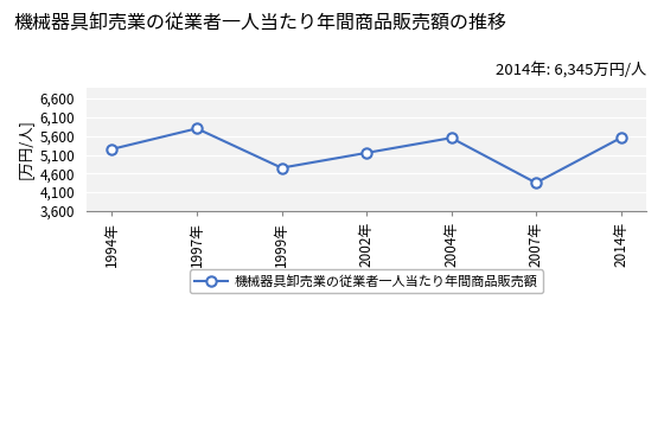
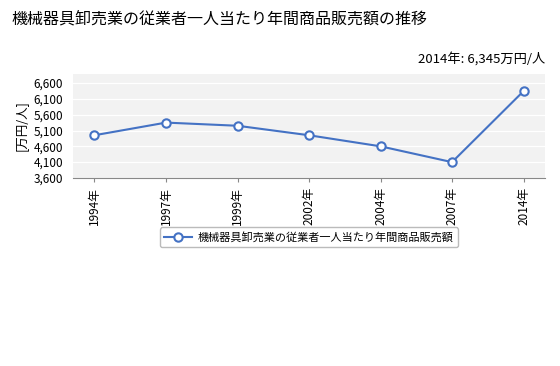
1994年: 5,250 -> 4,950
1997年: 5,800 -> 5,350
1999年: 4,750 -> 5,250
2002年: 5,150 -> 4,950
2004年: 5,550 -> 4,600
2007年: 4,350 -> 4,100
2014年: 5,550 -> 6,340
